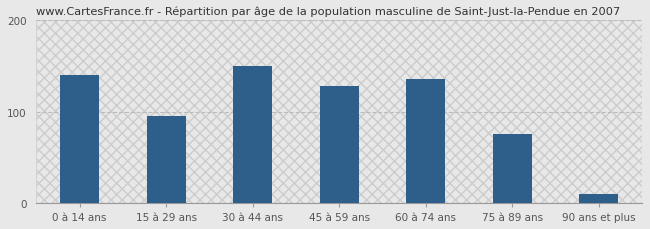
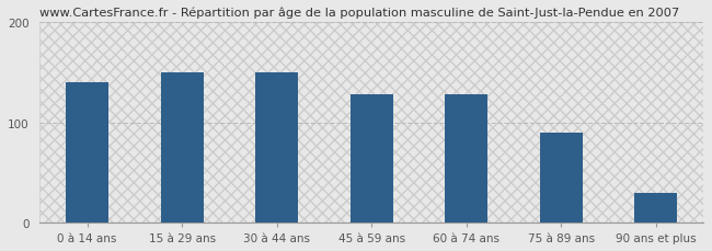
15 à 29 ans: 95 -> 150
60 à 74 ans: 135 -> 128
75 à 89 ans: 75 -> 90
90 ans et plus: 10 -> 30
